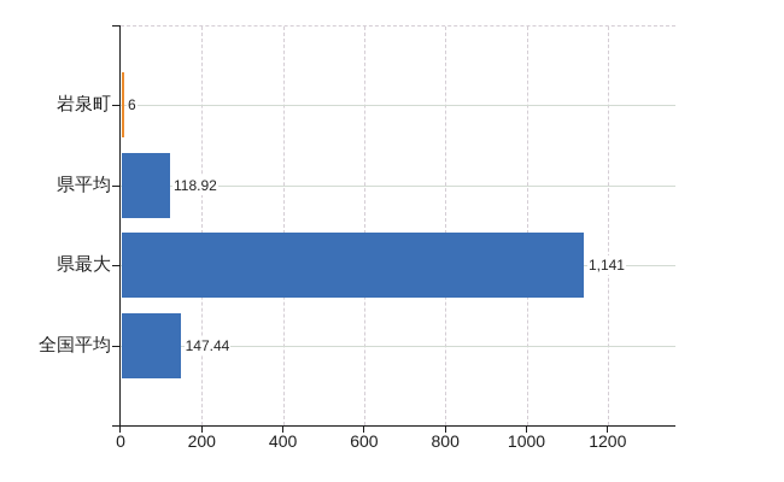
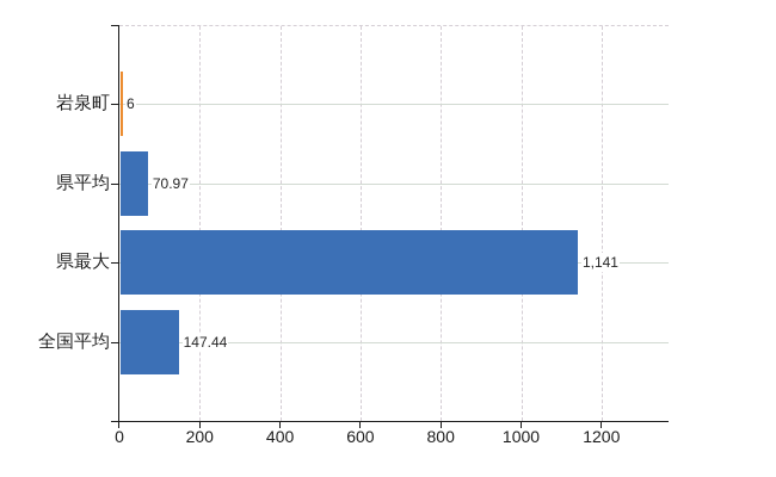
県平均: 118.92 -> 70.97
